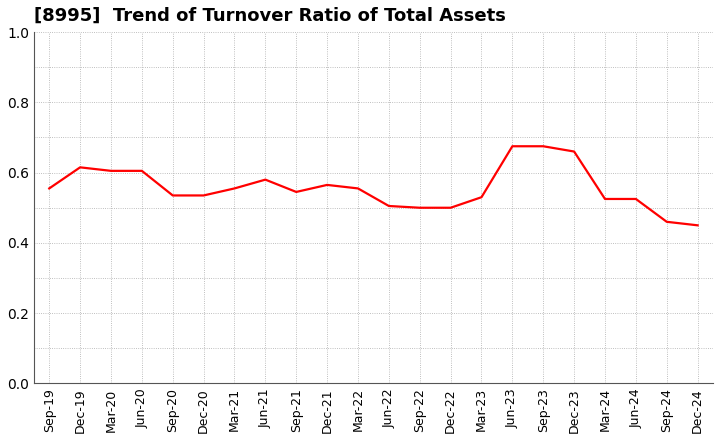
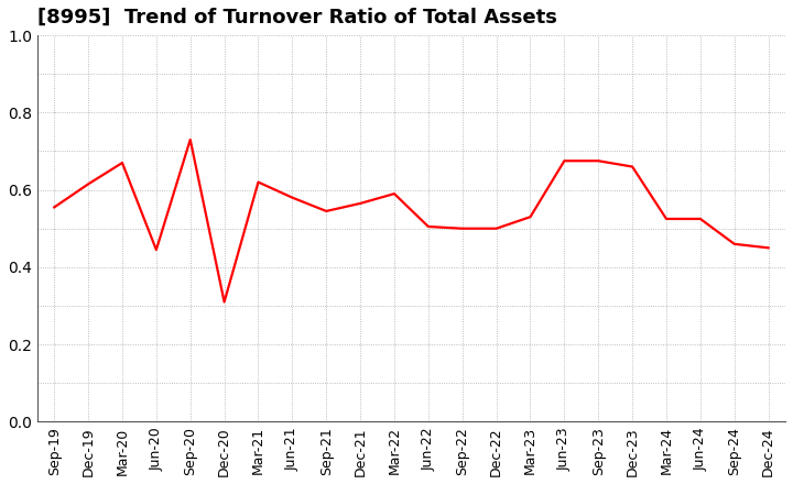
Mar-20: 0.605 -> 0.670
Jun-20: 0.605 -> 0.445
Sep-20: 0.535 -> 0.730
Dec-20: 0.535 -> 0.310
Mar-21: 0.555 -> 0.620
Mar-22: 0.555 -> 0.590
